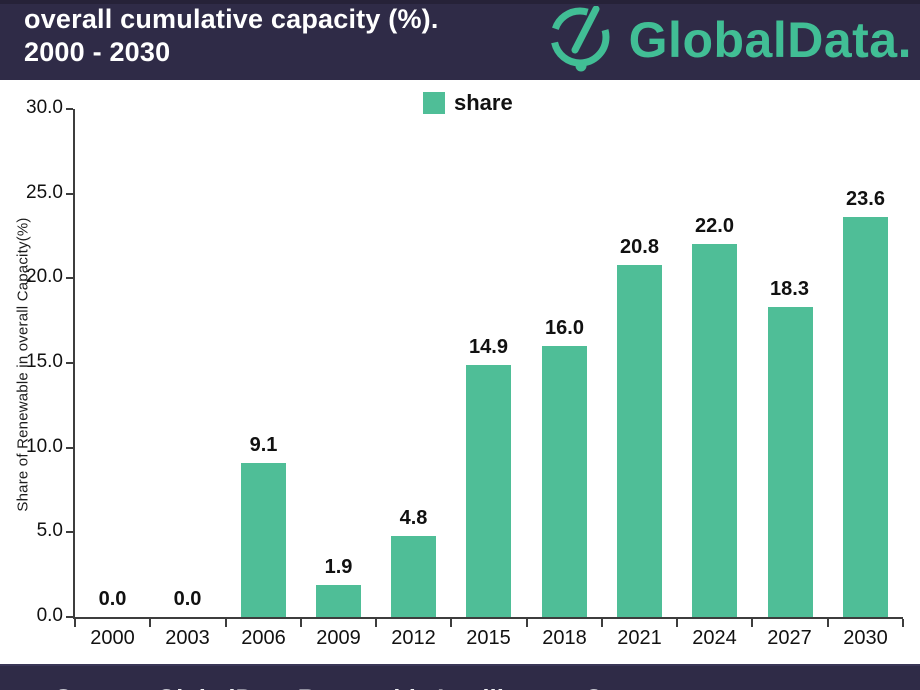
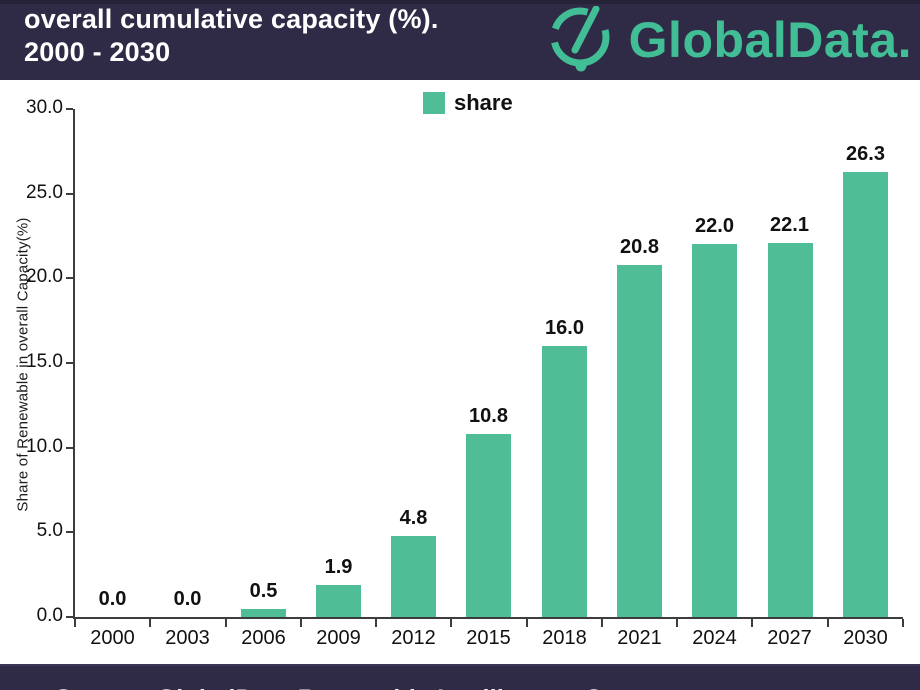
2006: 9.1 -> 0.5
2015: 14.9 -> 10.8
2027: 18.3 -> 22.1
2030: 23.6 -> 26.3
